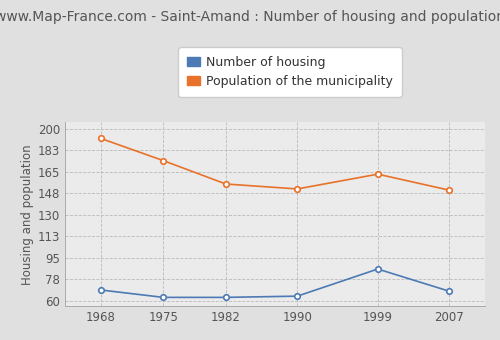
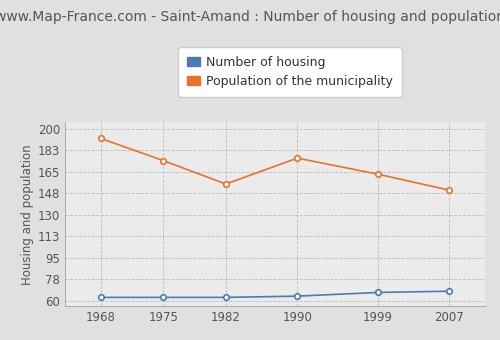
Number of housing/1968: 69 -> 63
Population of the municipality/1990: 151 -> 176
Number of housing/1999: 86 -> 67
